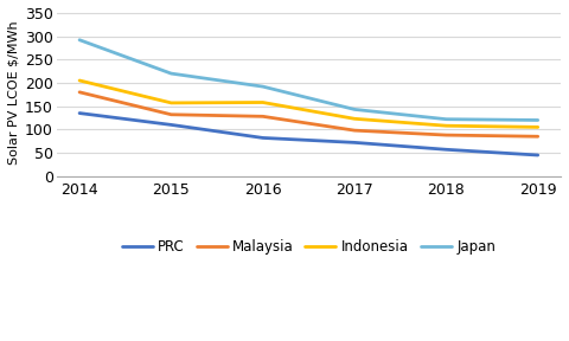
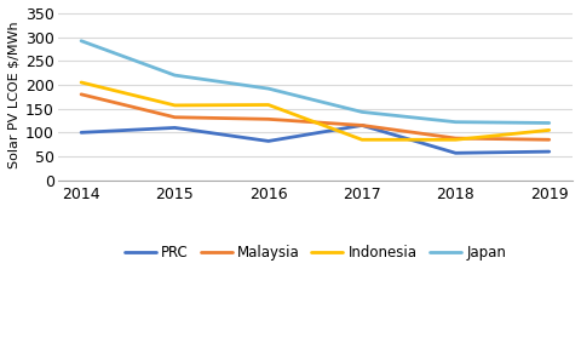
PRC/2014: 135 -> 100
PRC/2017: 72 -> 115
Malaysia/2017: 98 -> 115
Indonesia/2017: 123 -> 85
Indonesia/2018: 108 -> 85
PRC/2019: 45 -> 60
